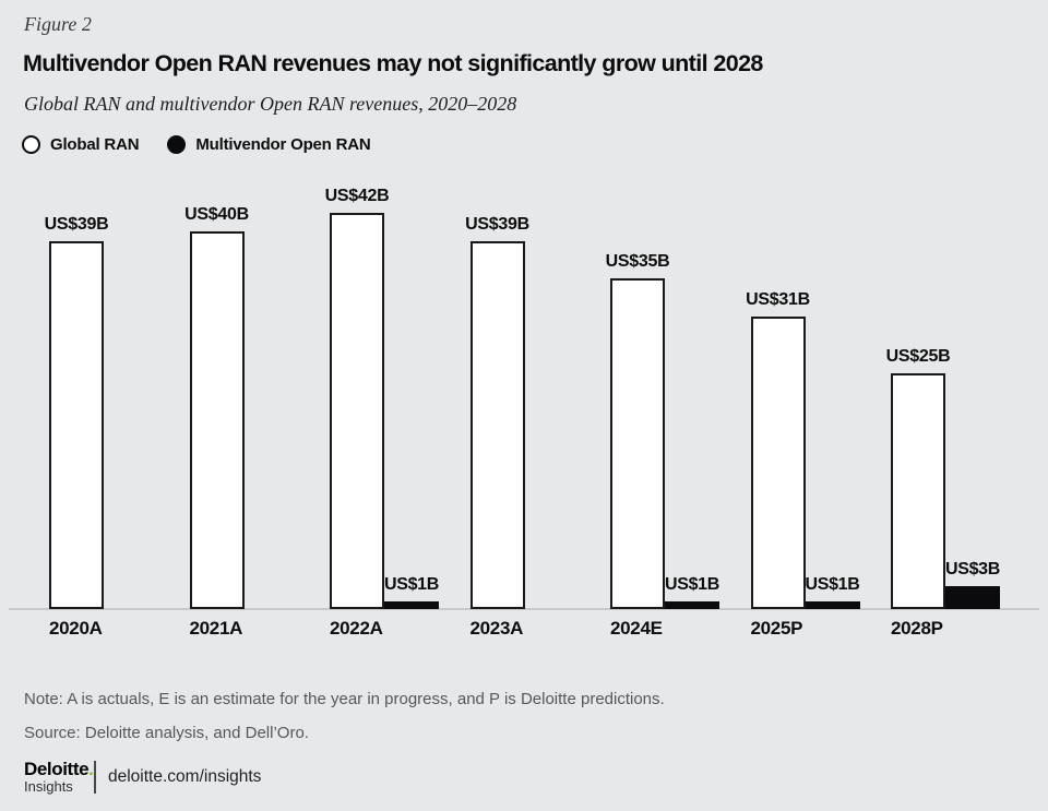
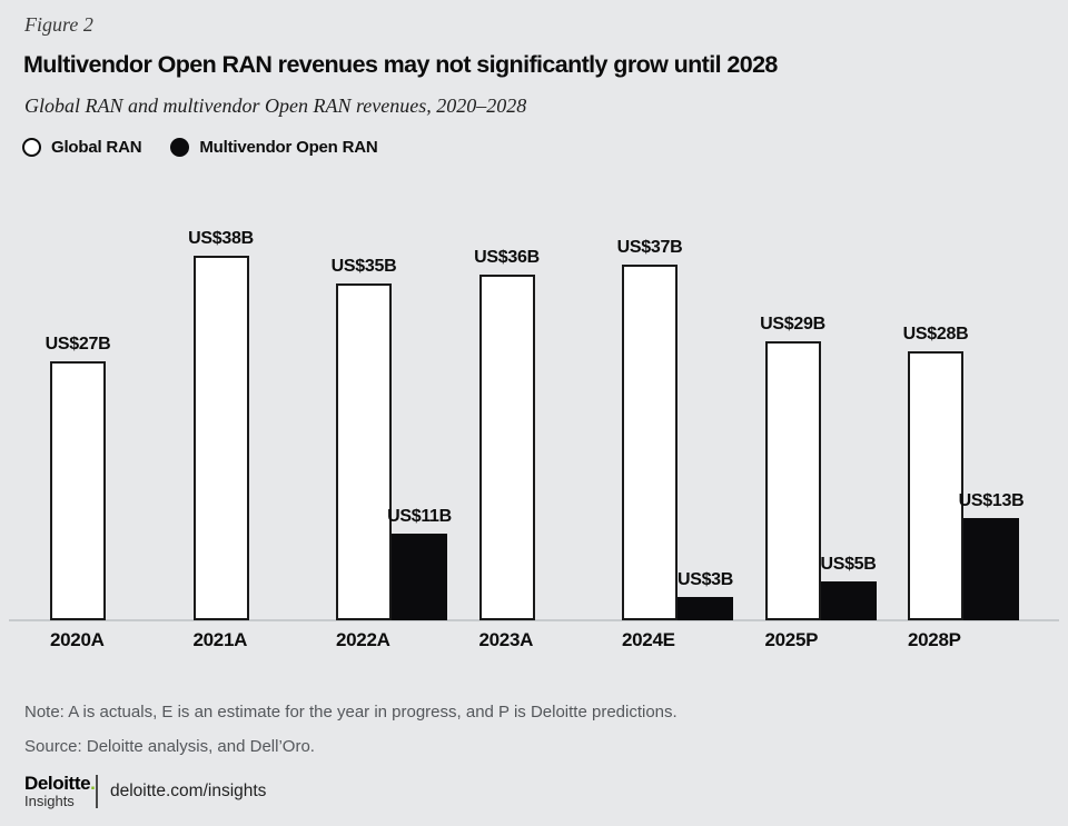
Global RAN/2020A: 39 -> 27
Global RAN/2021A: 40 -> 38
Global RAN/2022A: 42 -> 35
Multivendor Open RAN/2022A: 1 -> 11
Global RAN/2023A: 39 -> 36
Global RAN/2024E: 35 -> 37
Multivendor Open RAN/2024E: 1 -> 3
Global RAN/2025P: 31 -> 29
Multivendor Open RAN/2025P: 1 -> 5
Global RAN/2028P: 25 -> 28
Multivendor Open RAN/2028P: 3 -> 13
